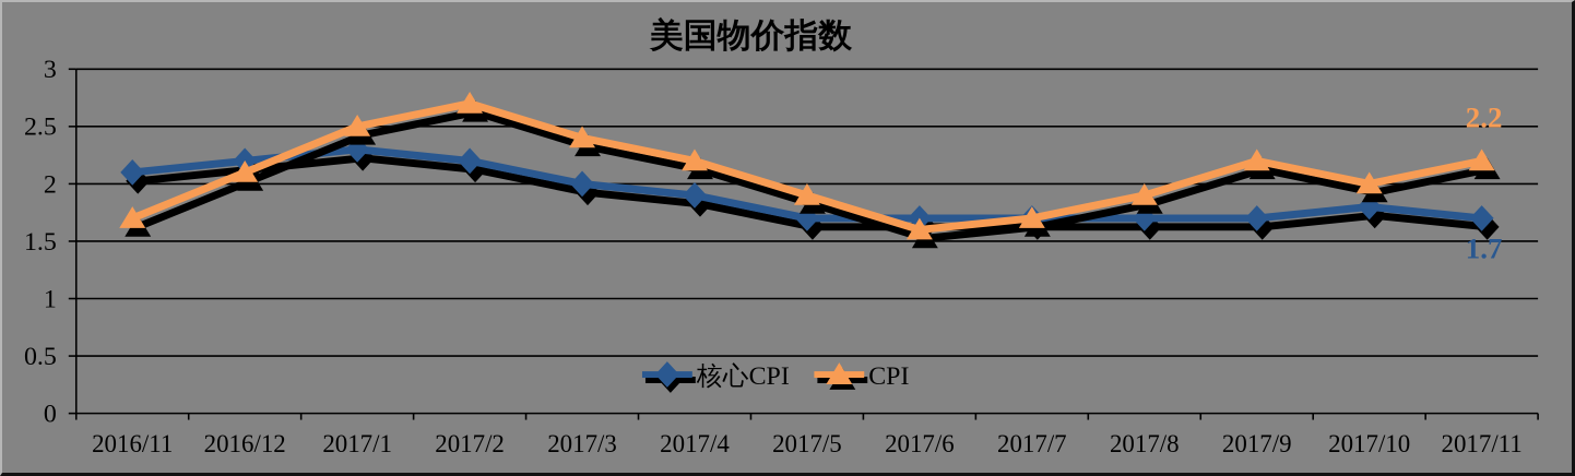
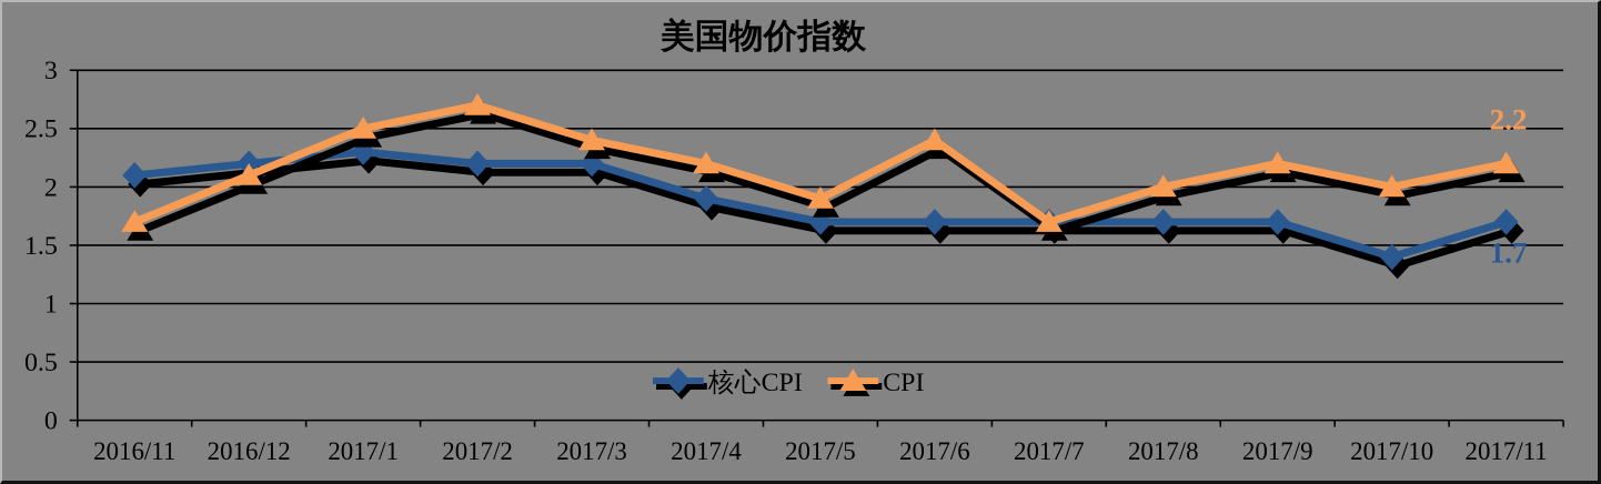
核心CPI/2017/3: 2.0 -> 2.2
CPI/2017/6: 1.6 -> 2.4
CPI/2017/8: 1.9 -> 2.0
核心CPI/2017/10: 1.8 -> 1.4
